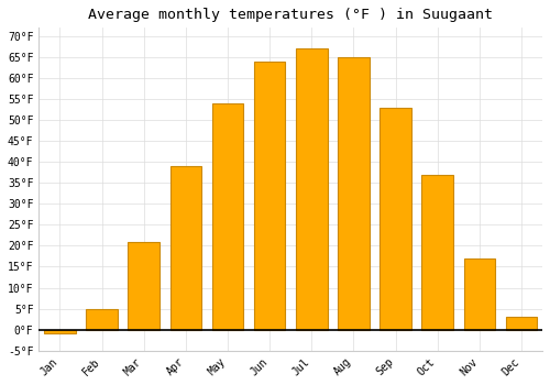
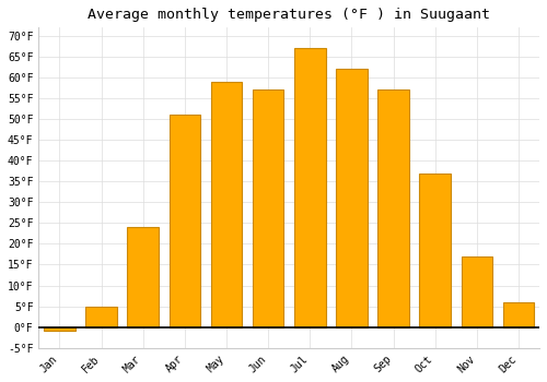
Mar: 21°F -> 24°F
Apr: 39°F -> 51°F
May: 54°F -> 59°F
Jun: 64°F -> 57°F
Aug: 65°F -> 62°F
Sep: 53°F -> 57°F
Dec: 3°F -> 6°F
